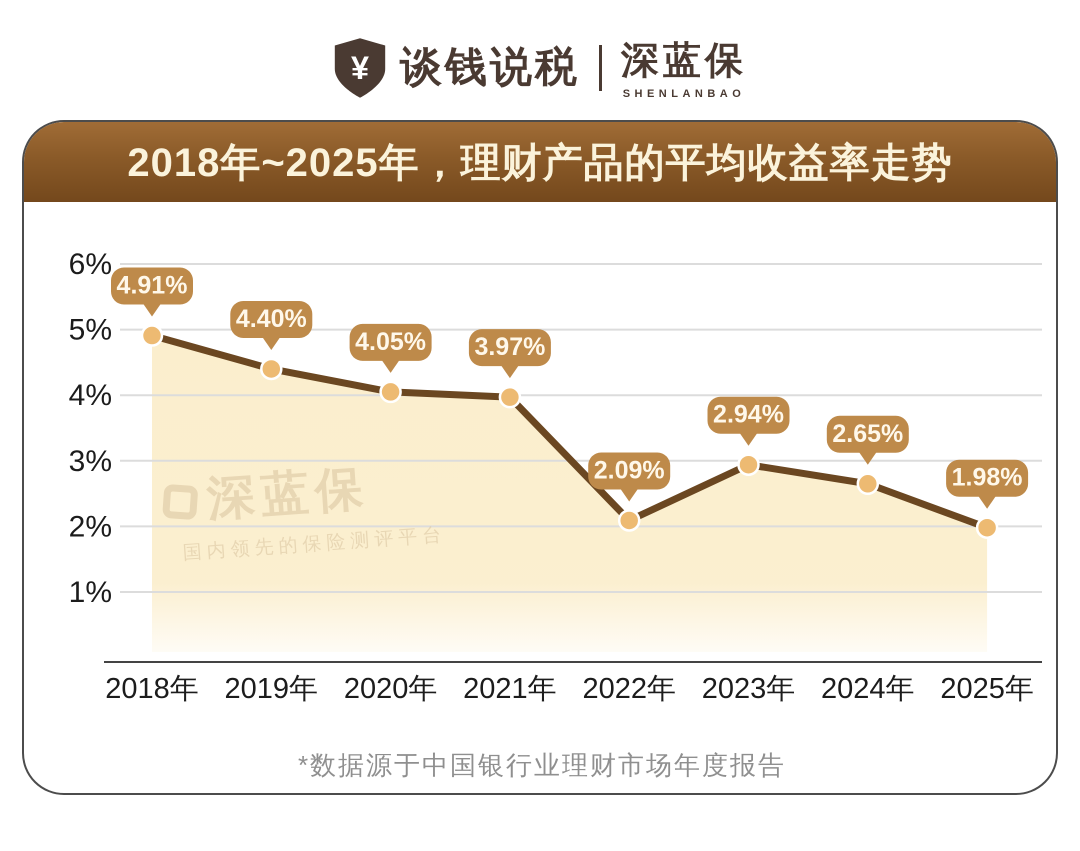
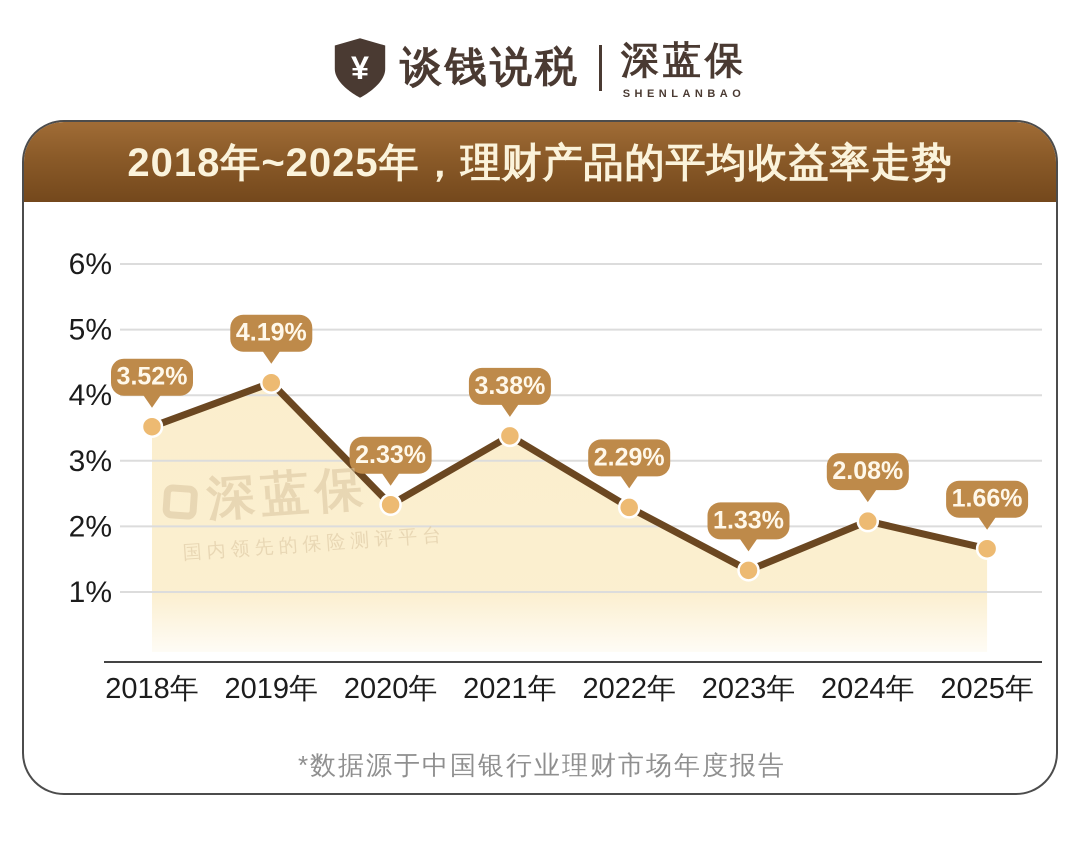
2018年: 4.91% -> 3.52%
2019年: 4.40% -> 4.19%
2020年: 4.05% -> 2.33%
2021年: 3.97% -> 3.38%
2022年: 2.09% -> 2.29%
2023年: 2.94% -> 1.33%
2024年: 2.65% -> 2.08%
2025年: 1.98% -> 1.66%
